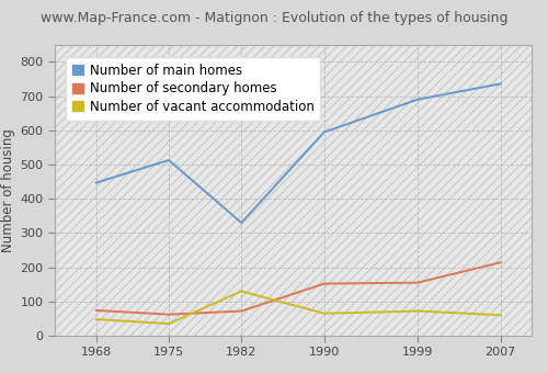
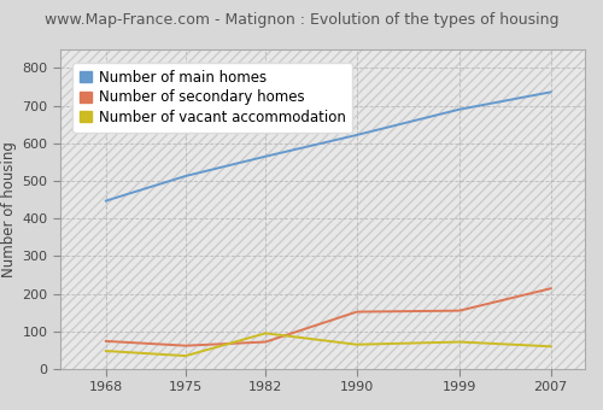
Number of main homes/1982: 330 -> 565
Number of vacant accommodation/1982: 130 -> 95
Number of main homes/1990: 595 -> 622
